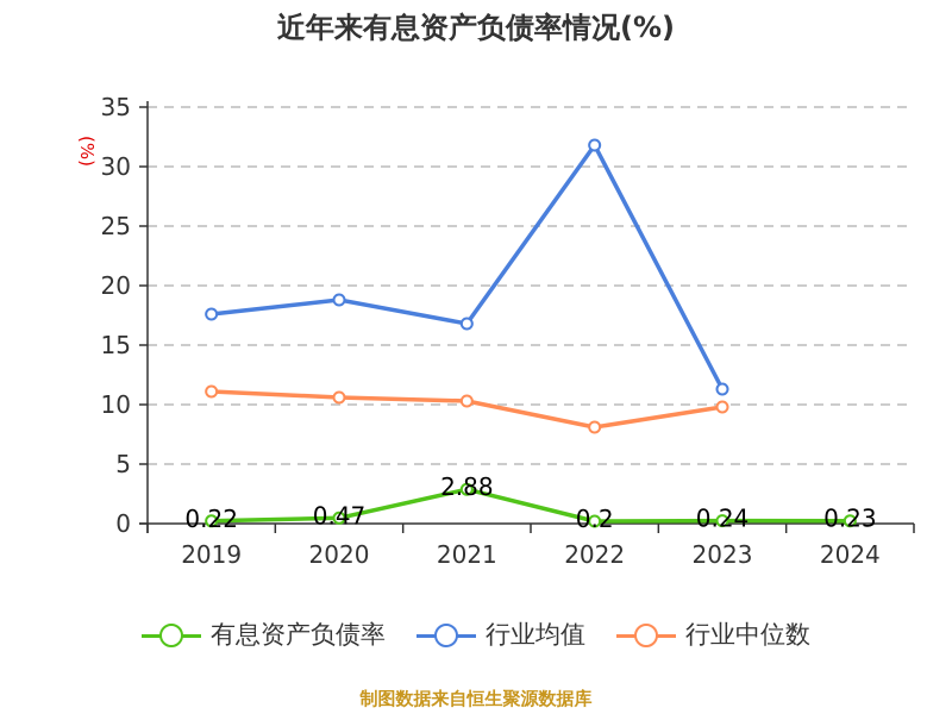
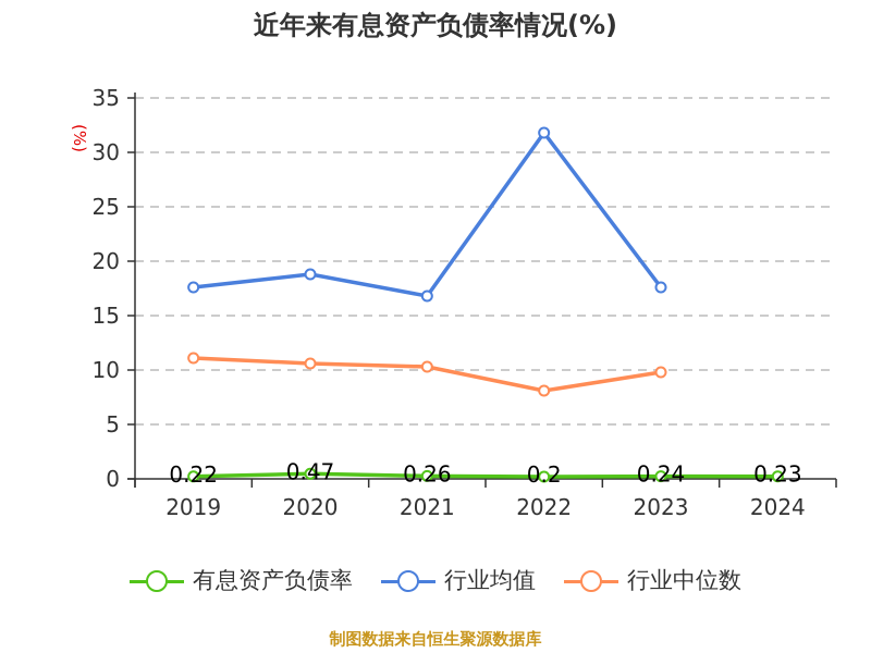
有息资产负债率/2021: 2.88 -> 0.26
行业均值/2023: 11.3 -> 17.6
